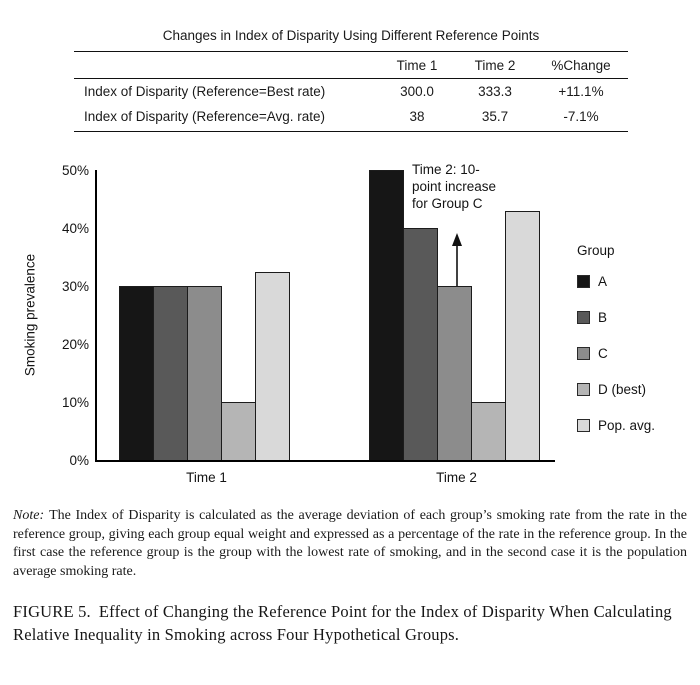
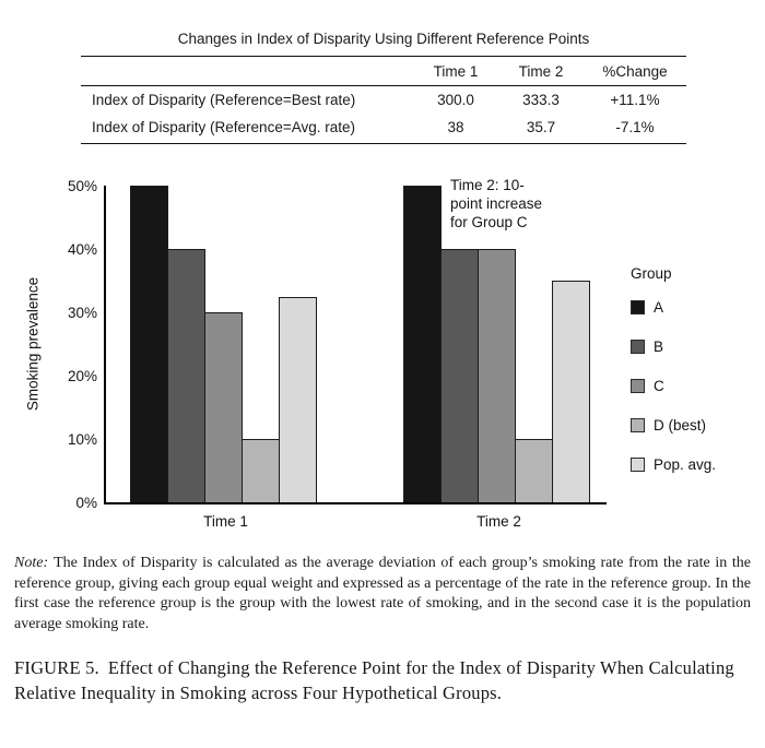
A/Time 1: 30% -> 50%
B/Time 1: 30% -> 40%
C/Time 2: 30% -> 40%
Pop. avg./Time 2: 43% -> 35%
